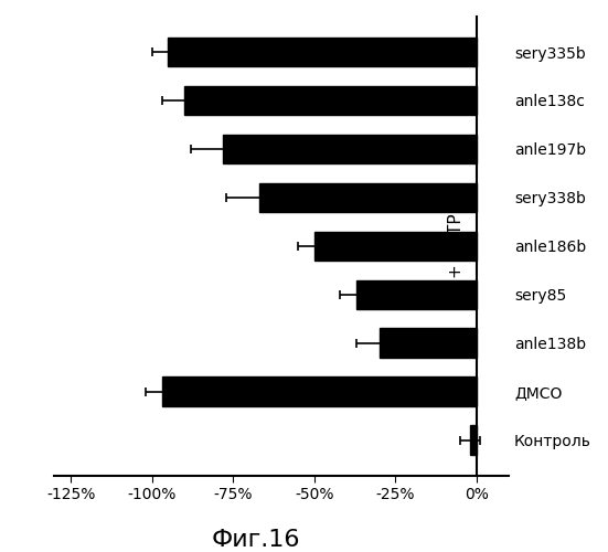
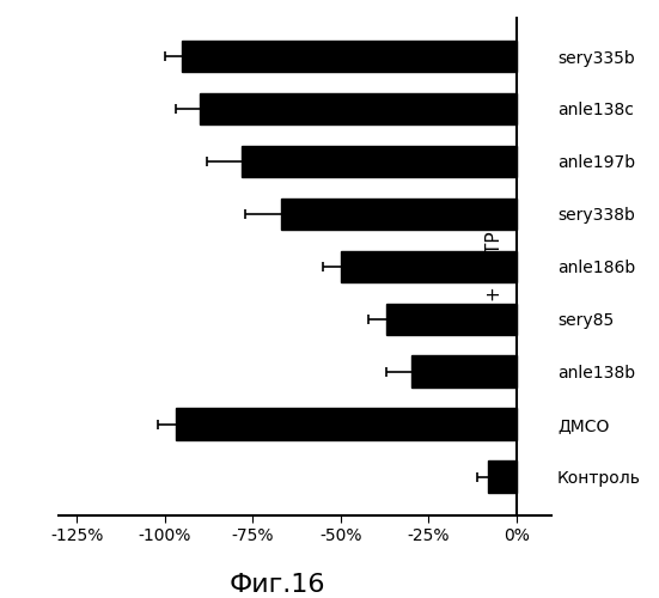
Контроль: -2% -> -8%
